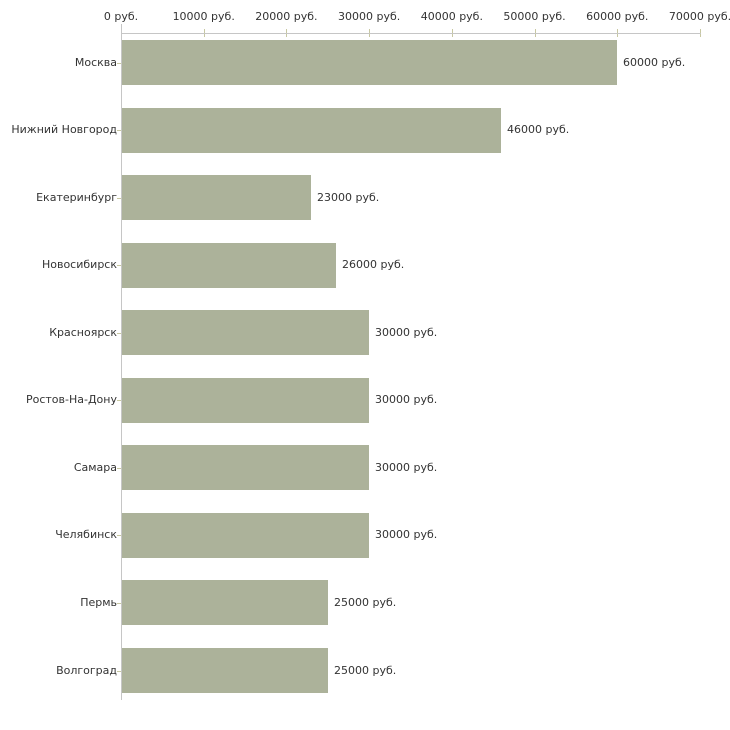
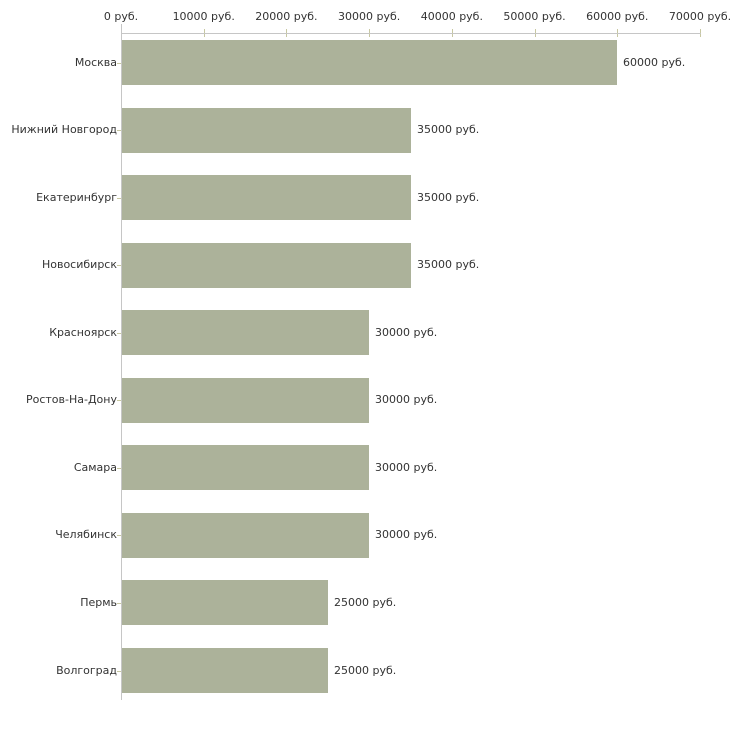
Нижний Новгород: 46000 -> 35000
Екатеринбург: 23000 -> 35000
Новосибирск: 26000 -> 35000
